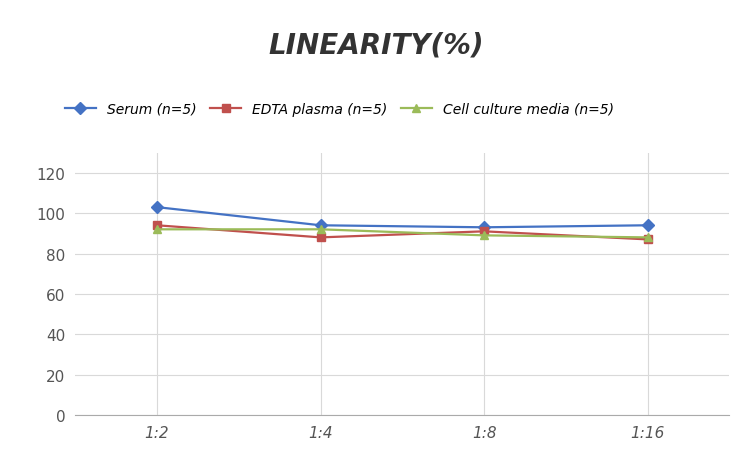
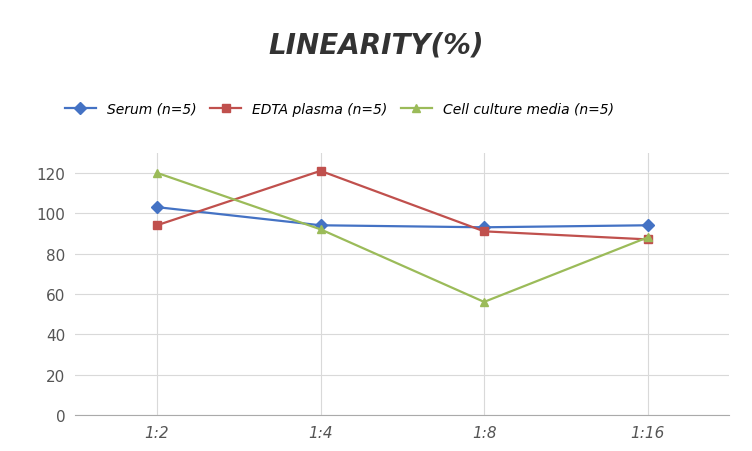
Cell culture media (n=5)/1:2: 92 -> 120
EDTA plasma (n=5)/1:4: 88 -> 121
Cell culture media (n=5)/1:8: 89 -> 56
